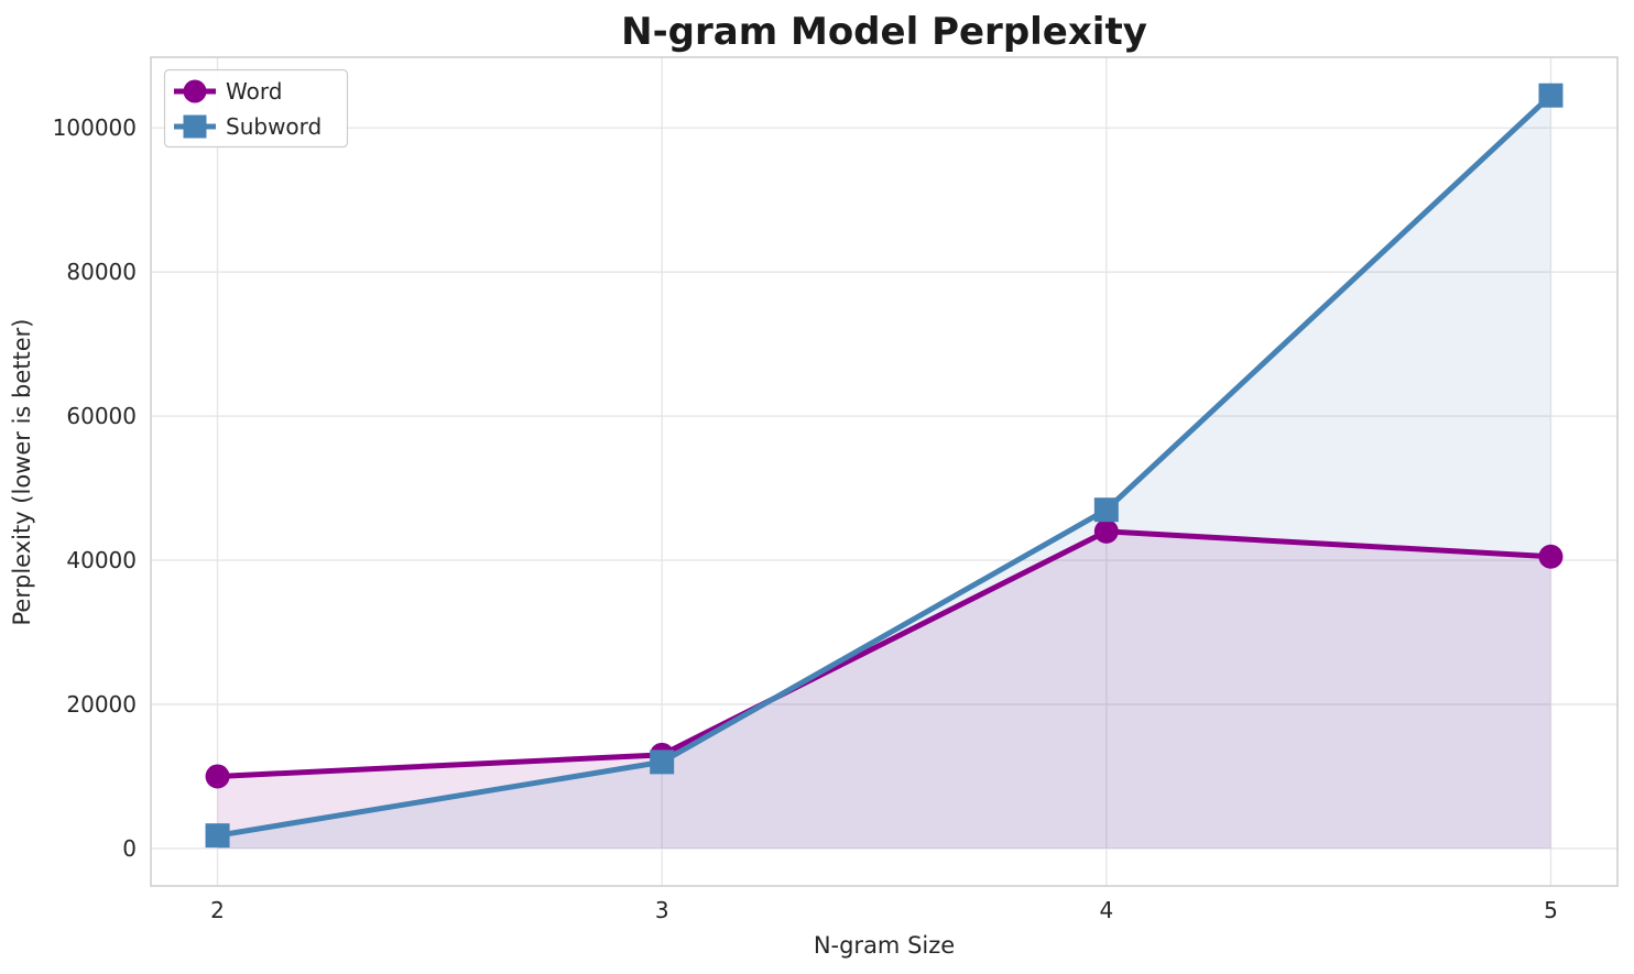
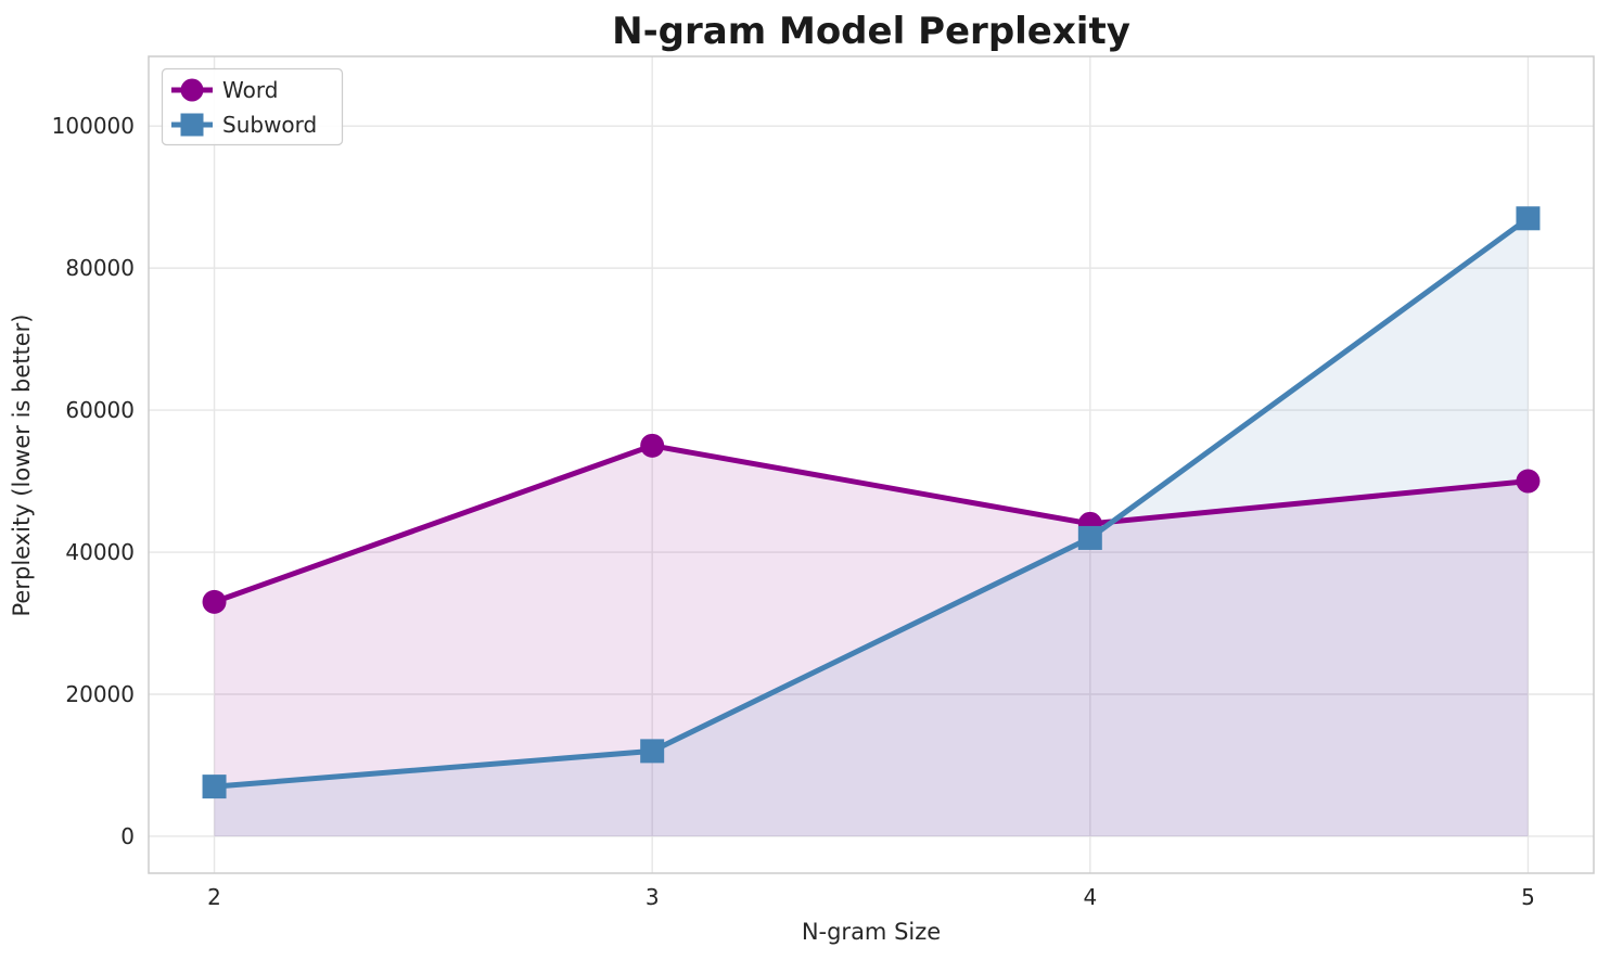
Word/2: 10000 -> 33000
Subword/2: 2000 -> 7000
Word/3: 13000 -> 55000
Subword/4: 47000 -> 42000
Word/5: 40000 -> 50000
Subword/5: 104000 -> 87000
